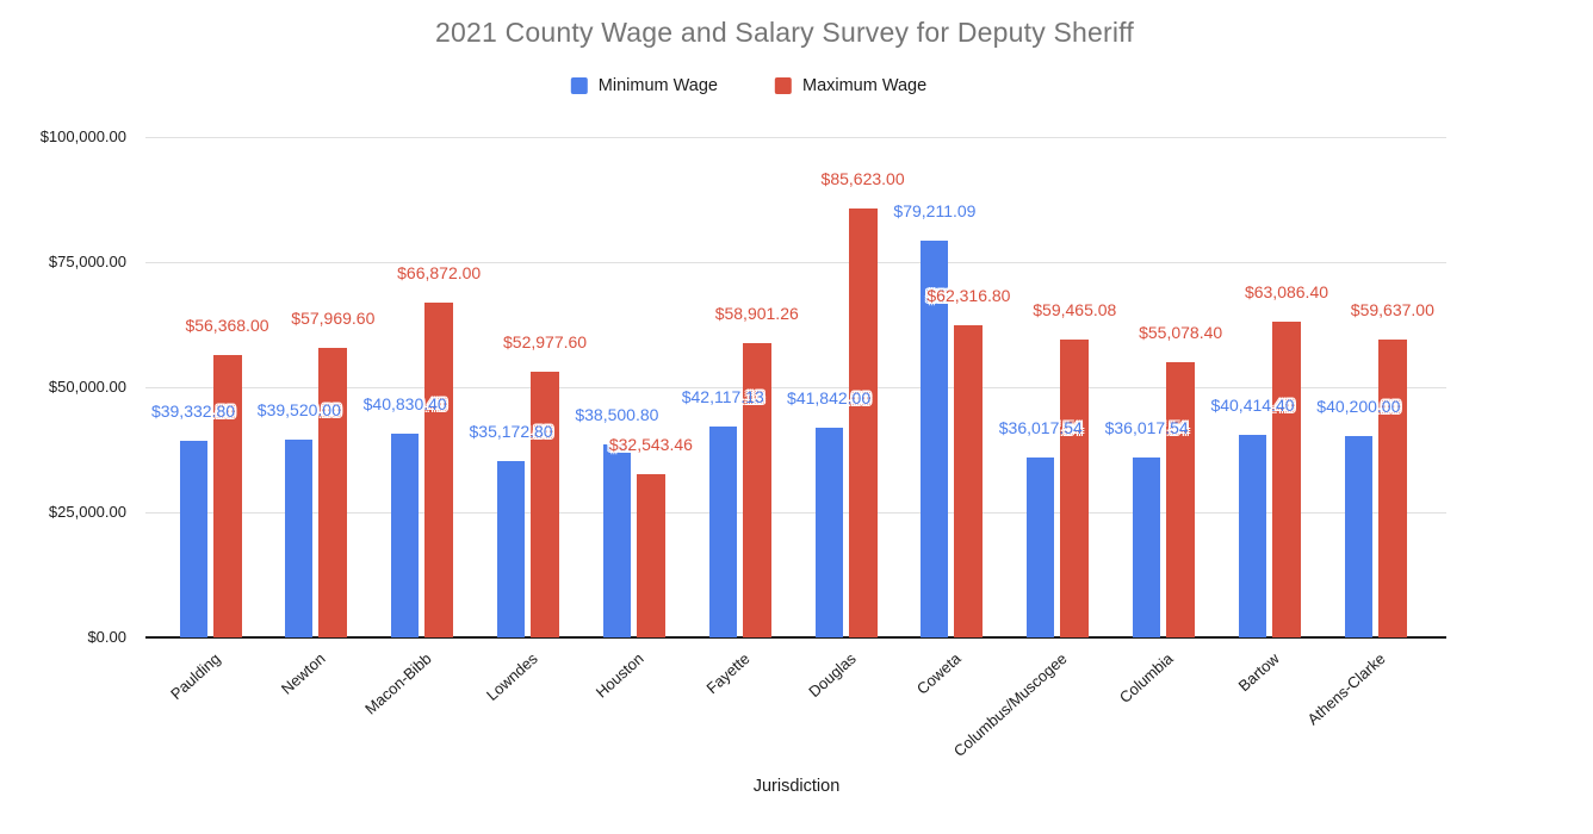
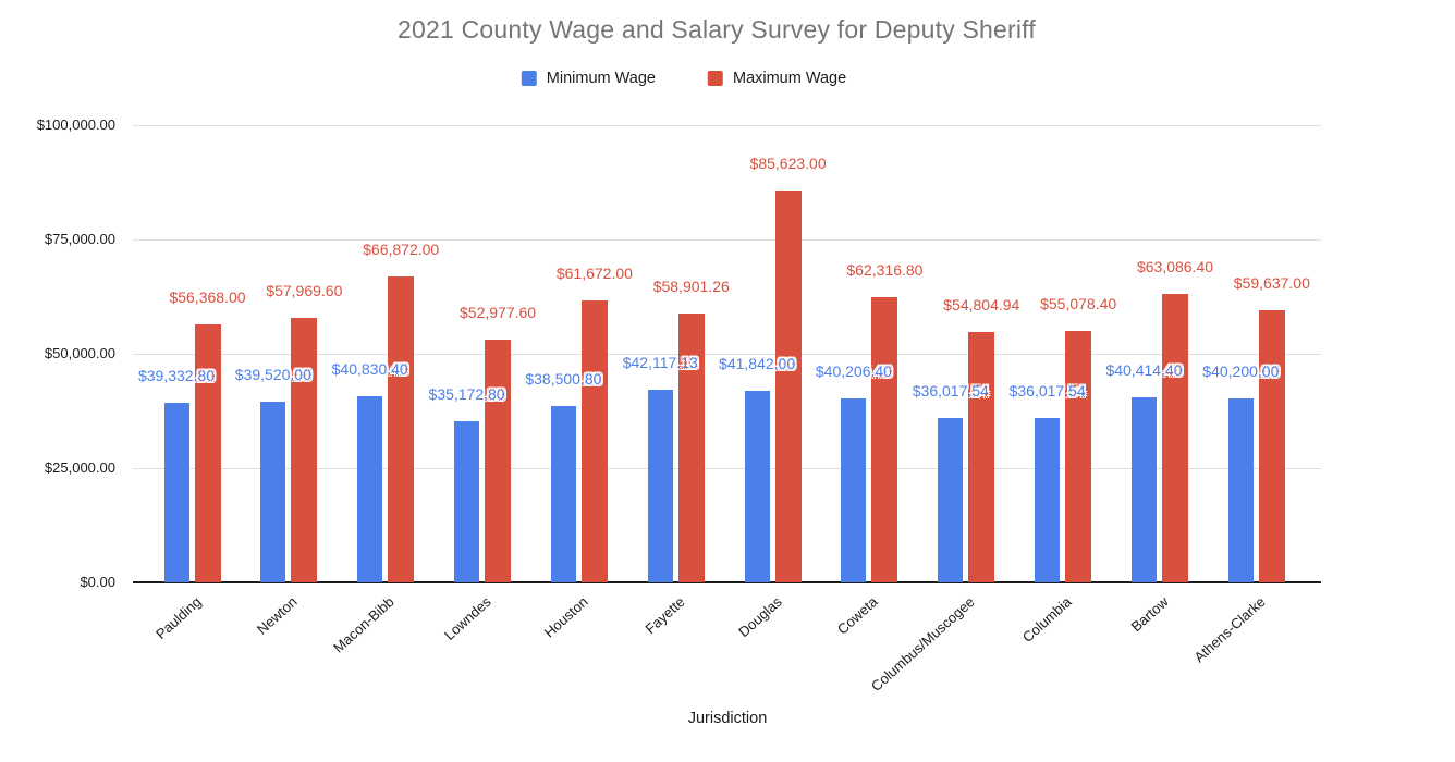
Maximum Wage/Houston: $32,543.46 -> $61,672.00
Minimum Wage/Coweta: $79,211.09 -> $40,206.40
Maximum Wage/Columbus/Muscogee: $59,465.08 -> $54,804.94
